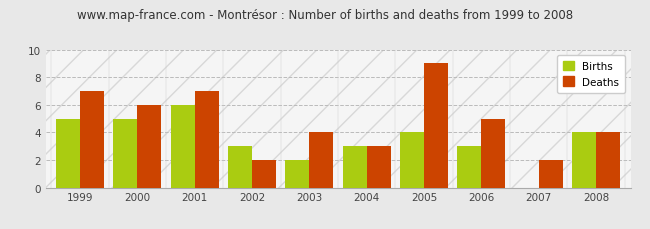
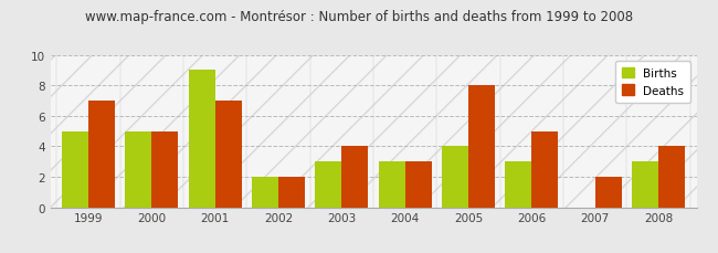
Deaths/2000: 6 -> 5
Births/2001: 6 -> 9
Births/2002: 3 -> 2
Births/2003: 2 -> 3
Deaths/2005: 9 -> 8
Births/2008: 4 -> 3
